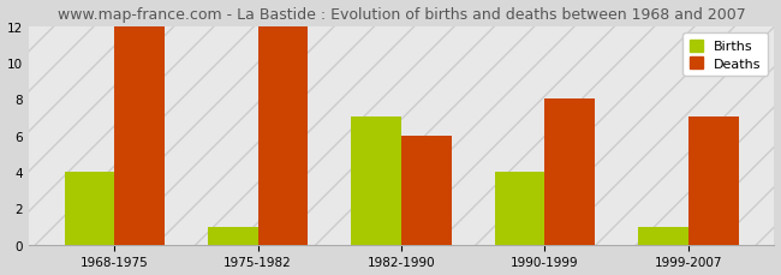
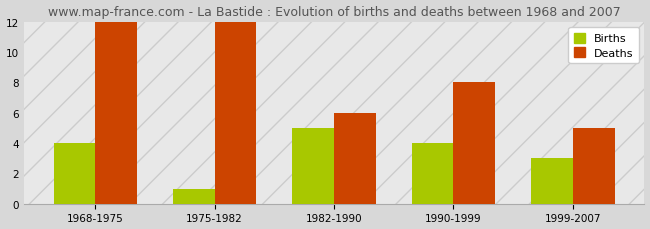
Births/1982-1990: 7 -> 5
Births/1999-2007: 1 -> 3
Deaths/1999-2007: 7 -> 5
